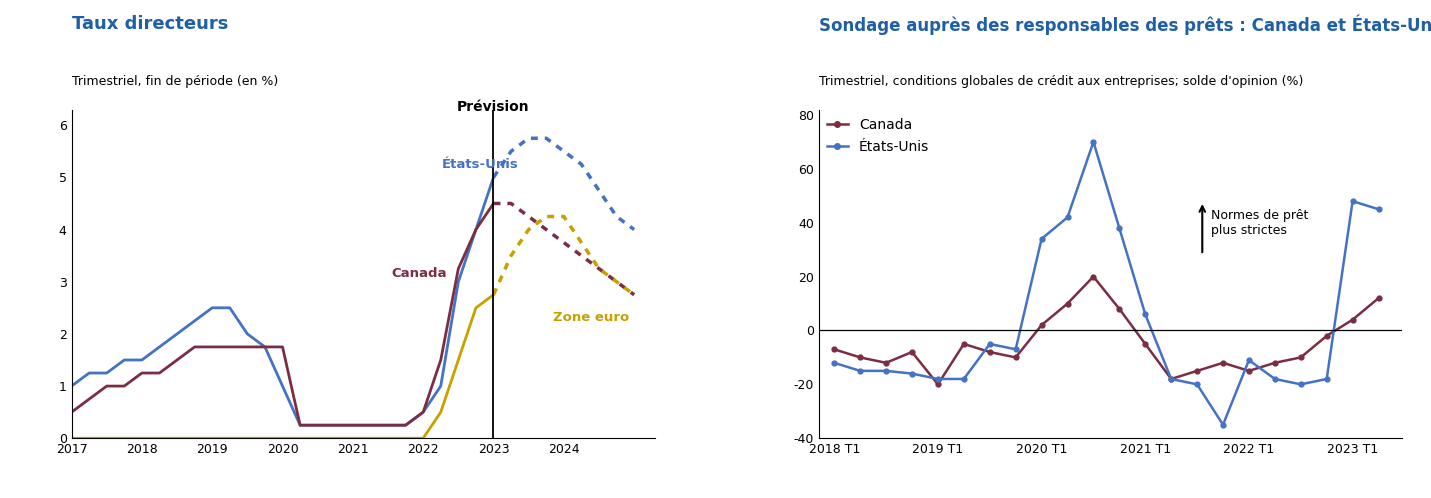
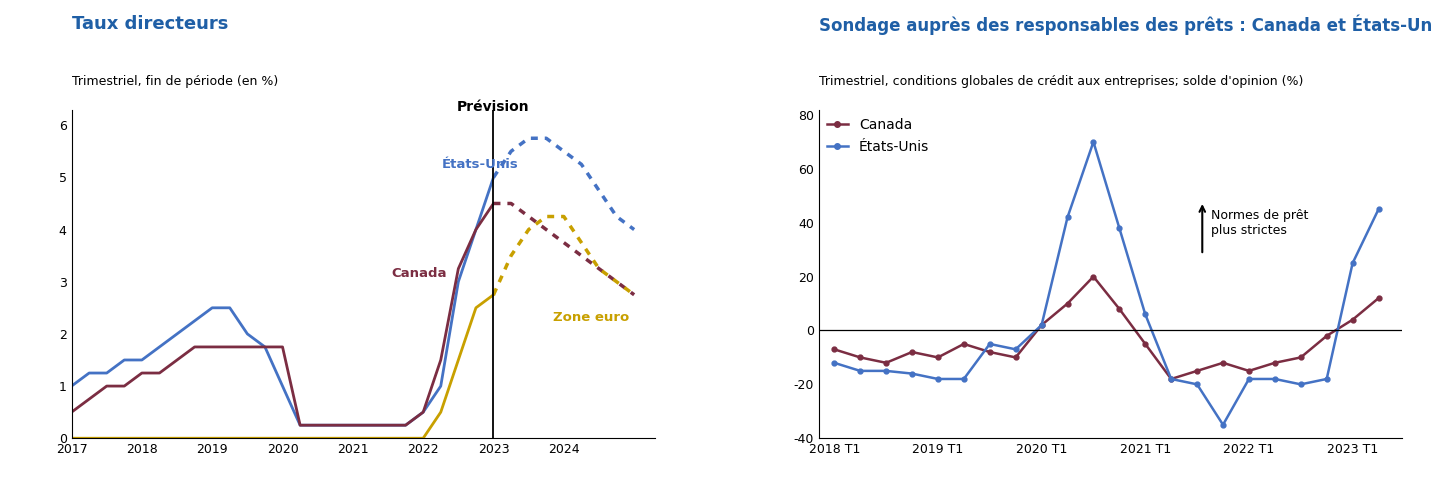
Canada/2019 T1: -20 -> -10
États-Unis/2020 T1: 34 -> 2
États-Unis/2022 T1: -11 -> -18
États-Unis/2023 T1: 48 -> 25
